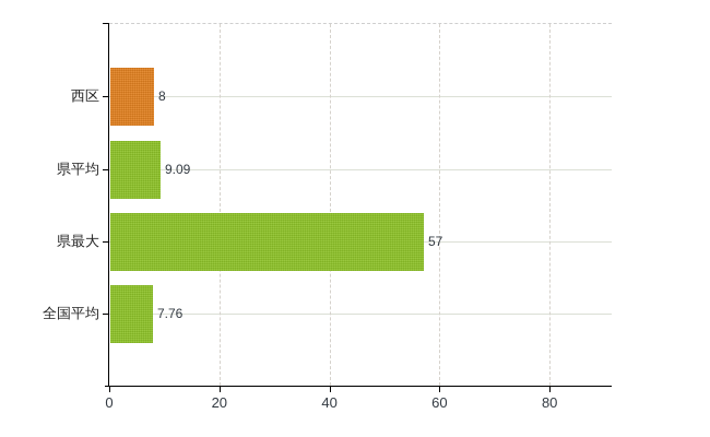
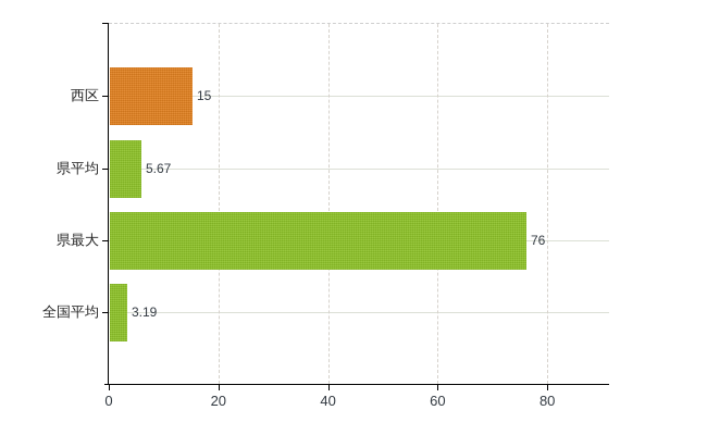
西区: 8 -> 15
県平均: 9.09 -> 5.67
県最大: 57 -> 76
全国平均: 7.76 -> 3.19
